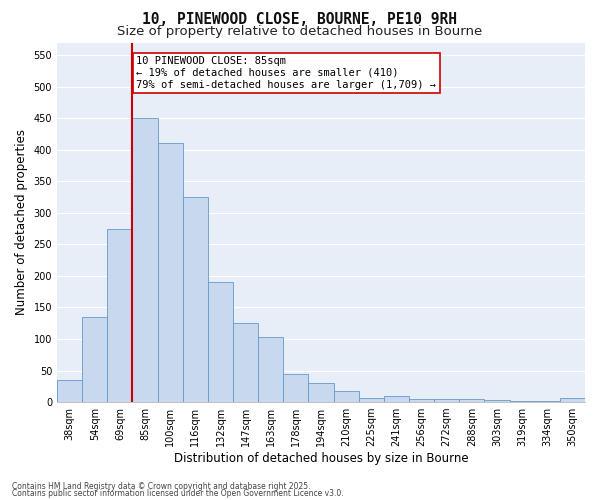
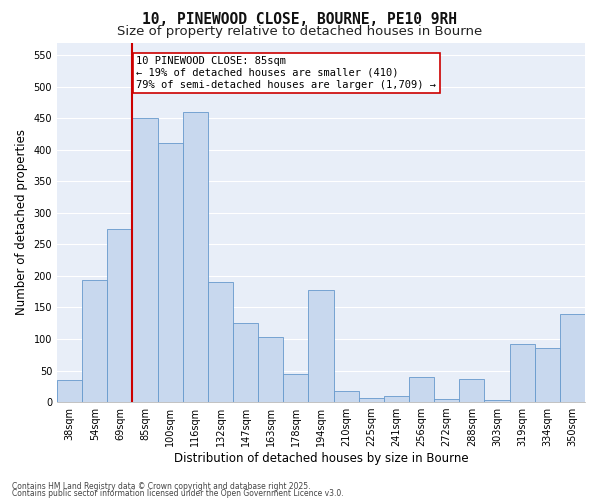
54sqm: 135 -> 194
116sqm: 325 -> 460
194sqm: 30 -> 178
256sqm: 5 -> 40
288sqm: 5 -> 36
319sqm: 2 -> 92
334sqm: 2 -> 86
350sqm: 6 -> 140
